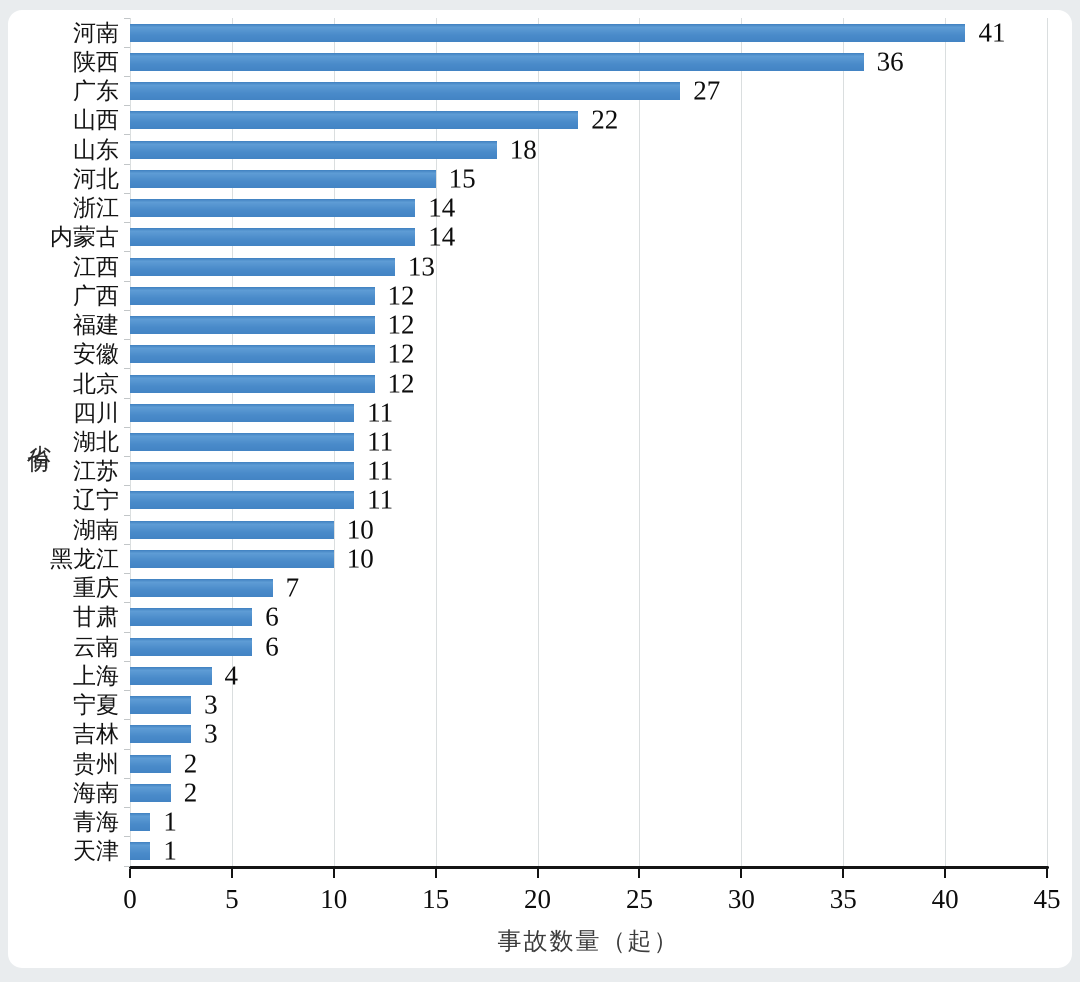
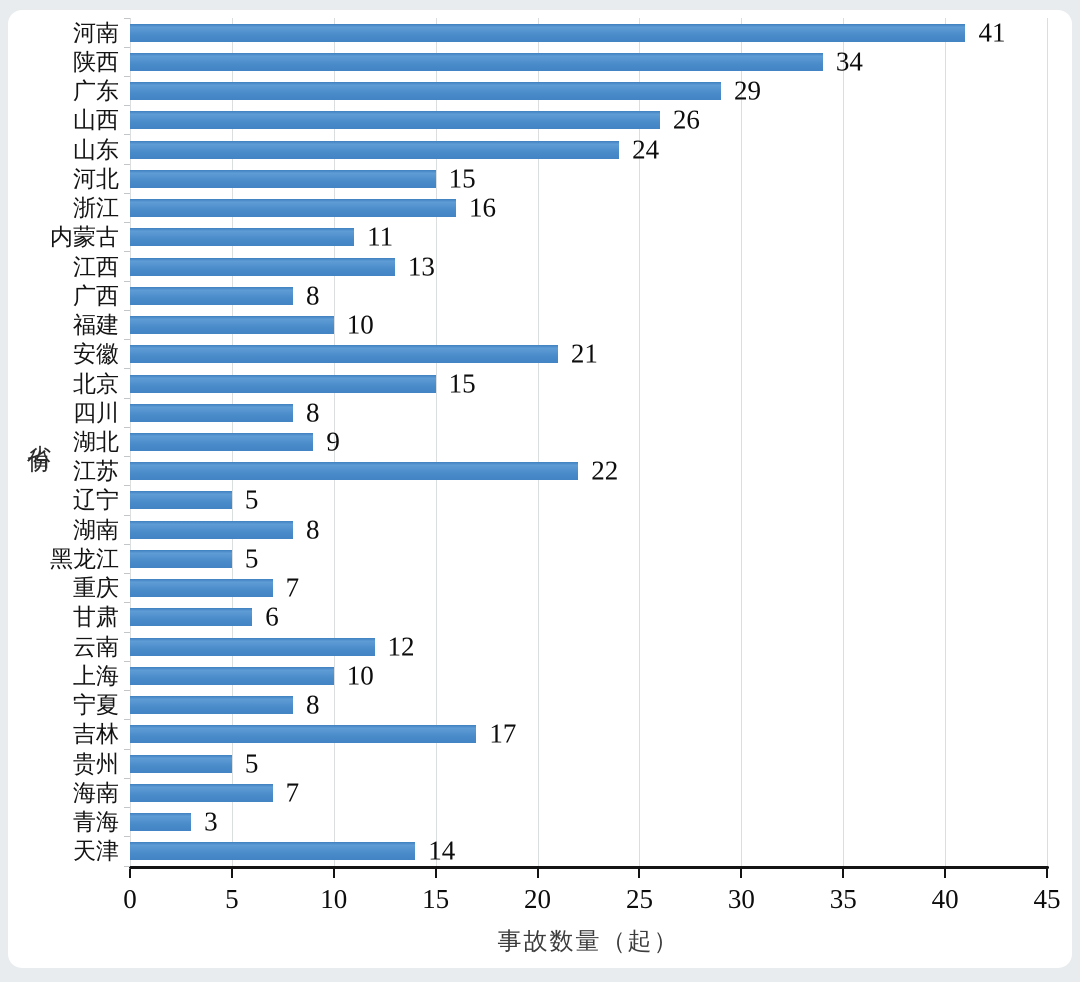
陕西: 36 -> 34
广东: 27 -> 29
山西: 22 -> 26
山东: 18 -> 24
浙江: 14 -> 16
内蒙古: 14 -> 11
广西: 12 -> 8
福建: 12 -> 10
安徽: 12 -> 21
北京: 12 -> 15
四川: 11 -> 8
湖北: 11 -> 9
江苏: 11 -> 22
辽宁: 11 -> 5
湖南: 10 -> 8
黑龙江: 10 -> 5
云南: 6 -> 12
上海: 4 -> 10
宁夏: 3 -> 8
吉林: 3 -> 17
贵州: 2 -> 5
海南: 2 -> 7
青海: 1 -> 3
天津: 1 -> 14
